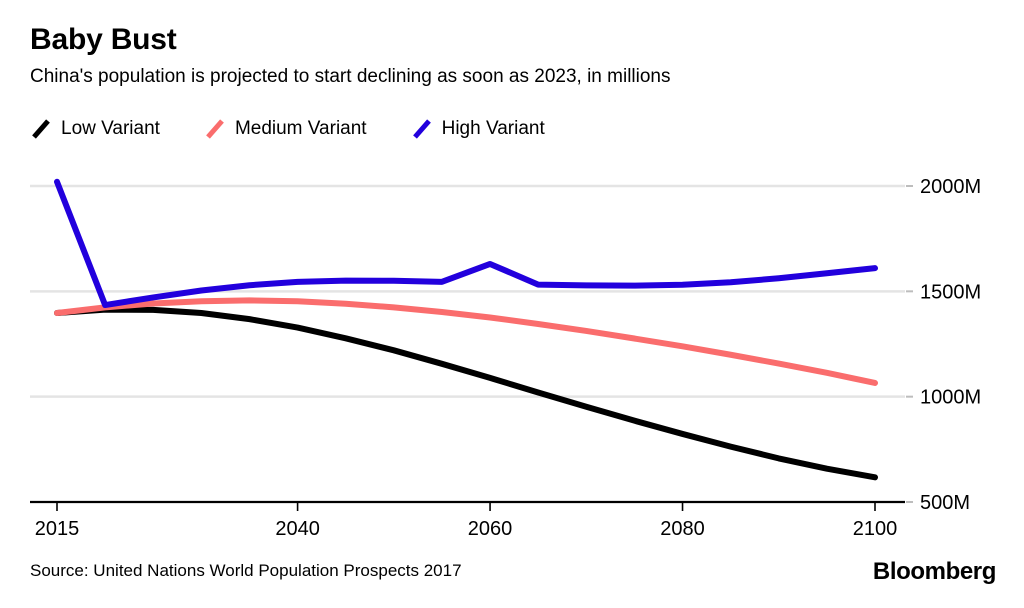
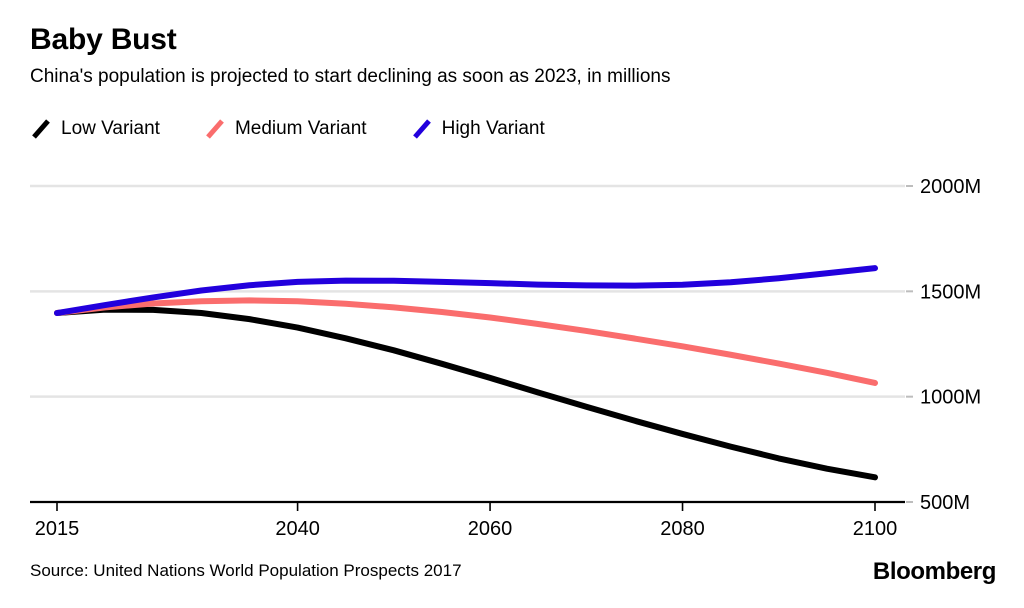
High Variant/2015: 2020M -> 1400M
High Variant/2060: 1630M -> 1540M
